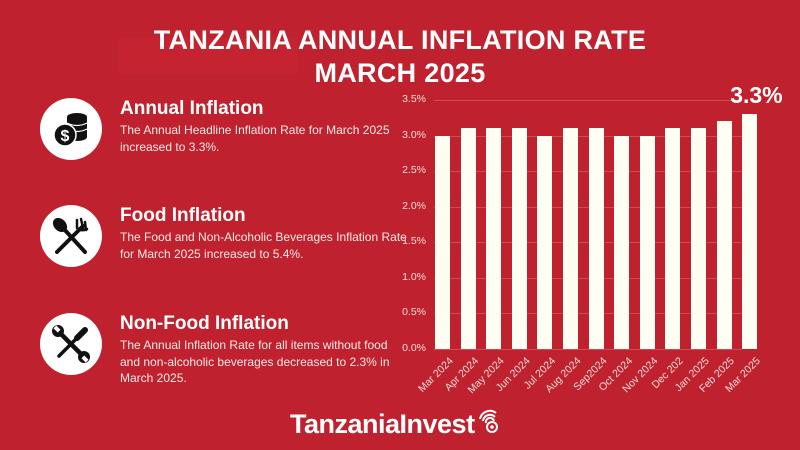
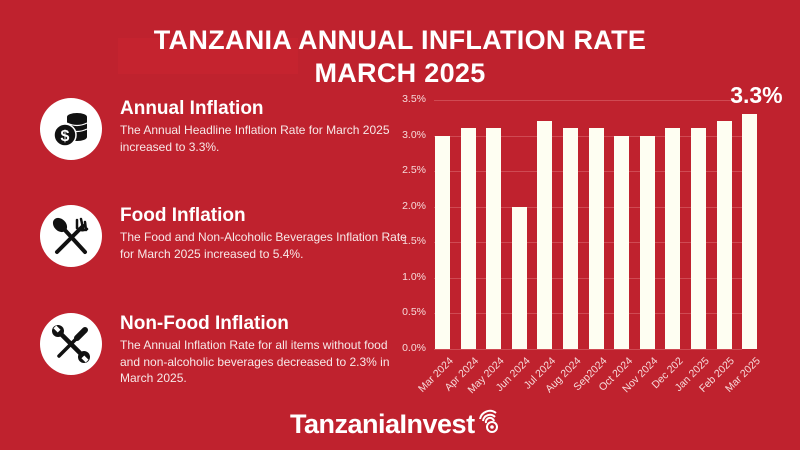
Jun 2024: 3.1% -> 2.0%
Jul 2024: 3.0% -> 3.2%
